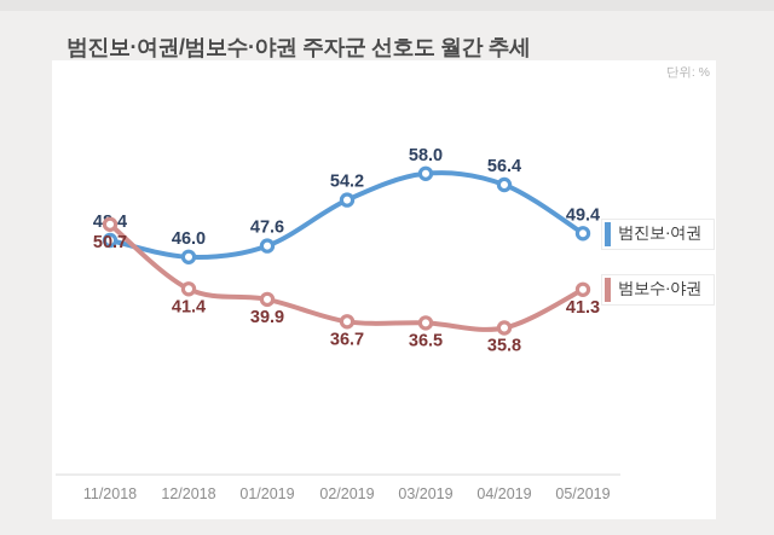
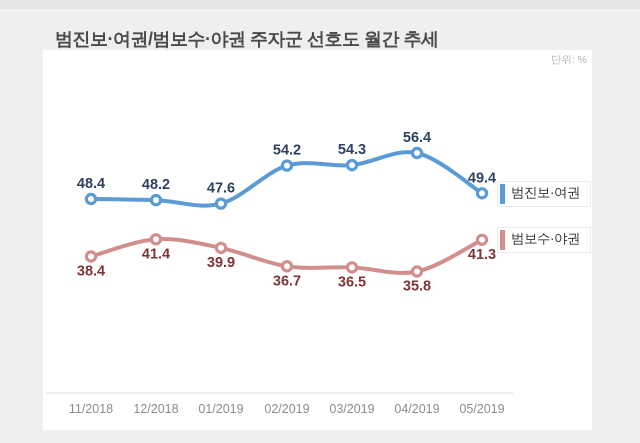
범보수·야권/11/2018: 50.7 -> 38.4
범진보·여권/12/2018: 46.0 -> 48.2
범진보·여권/03/2019: 58.0 -> 54.3
